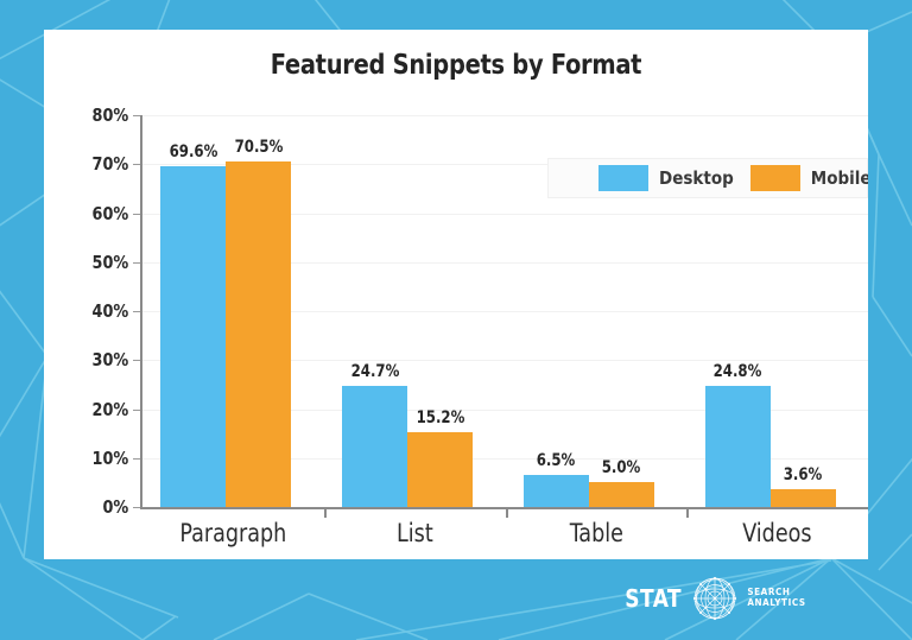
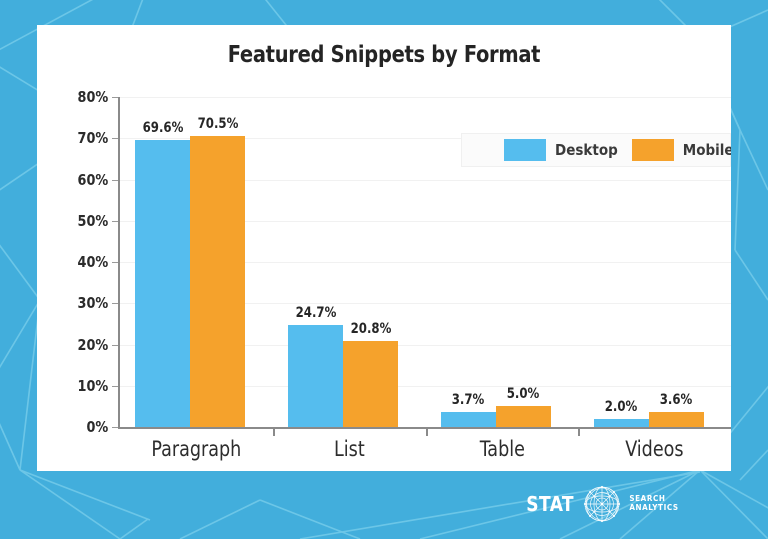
Mobile/List: 15.2% -> 20.8%
Desktop/Table: 6.5% -> 3.7%
Desktop/Videos: 24.8% -> 2.0%
